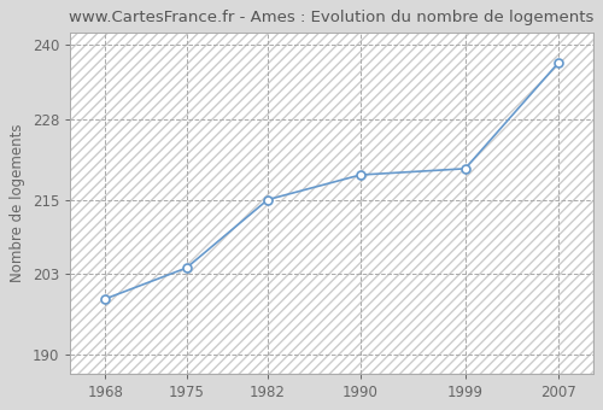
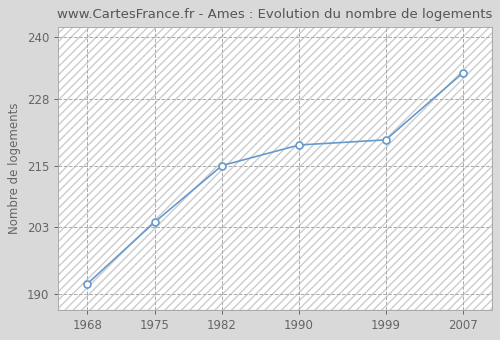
1968: 199 -> 192
2007: 237 -> 233
